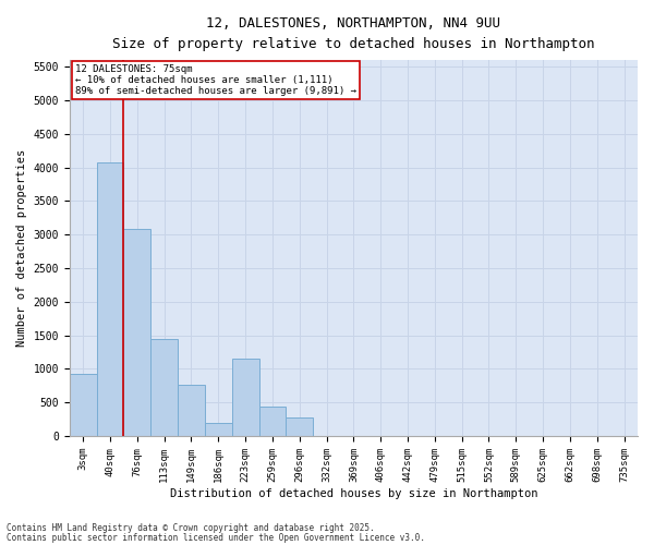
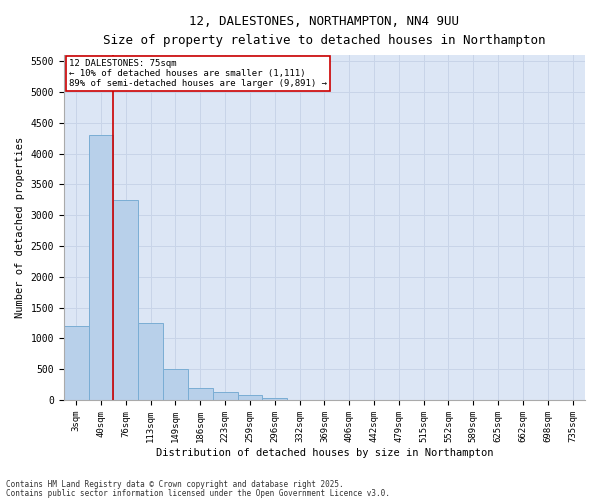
3sqm: 920 -> 1200
40sqm: 4080 -> 4300
76sqm: 3080 -> 3250
113sqm: 1440 -> 1250
149sqm: 760 -> 500
223sqm: 1160 -> 130
259sqm: 440 -> 80
296sqm: 280 -> 40
